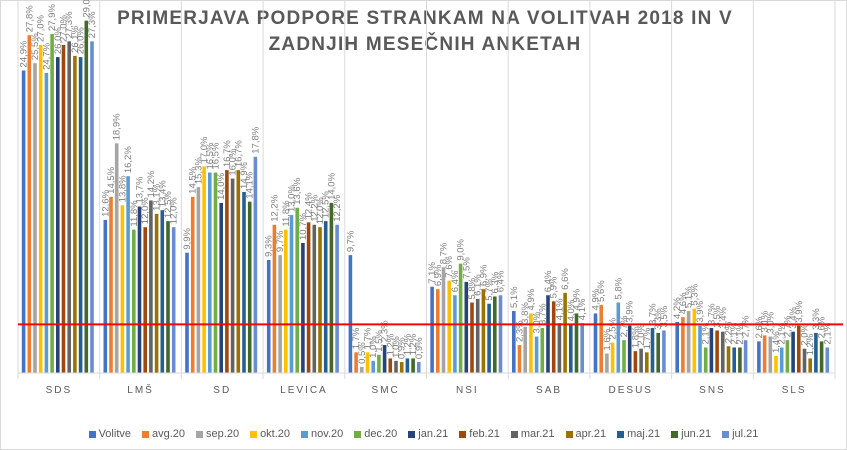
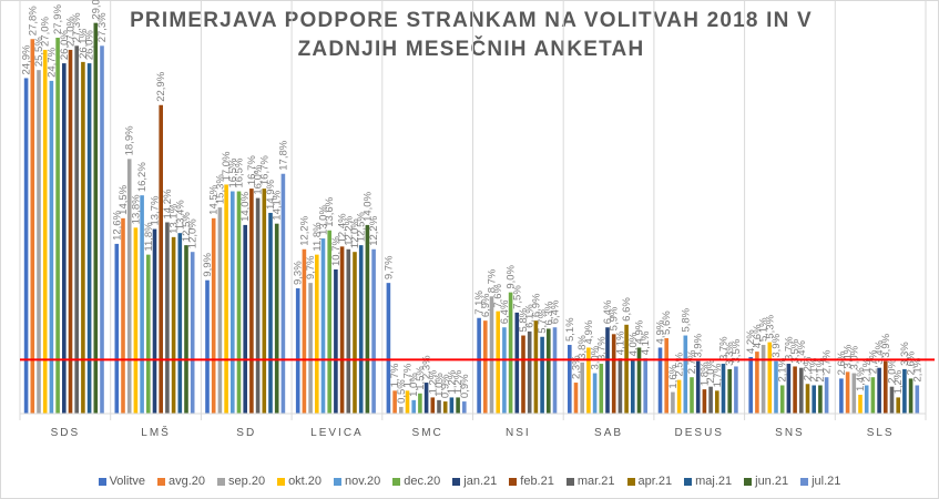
feb.21/LMŠ: 12,0% -> 22,9%
